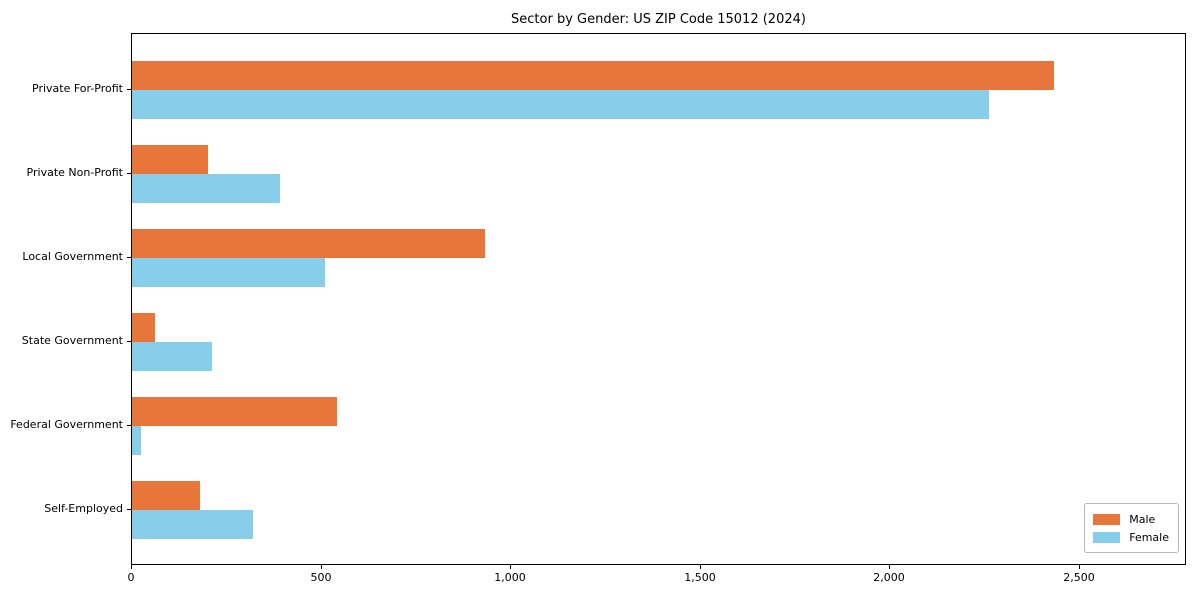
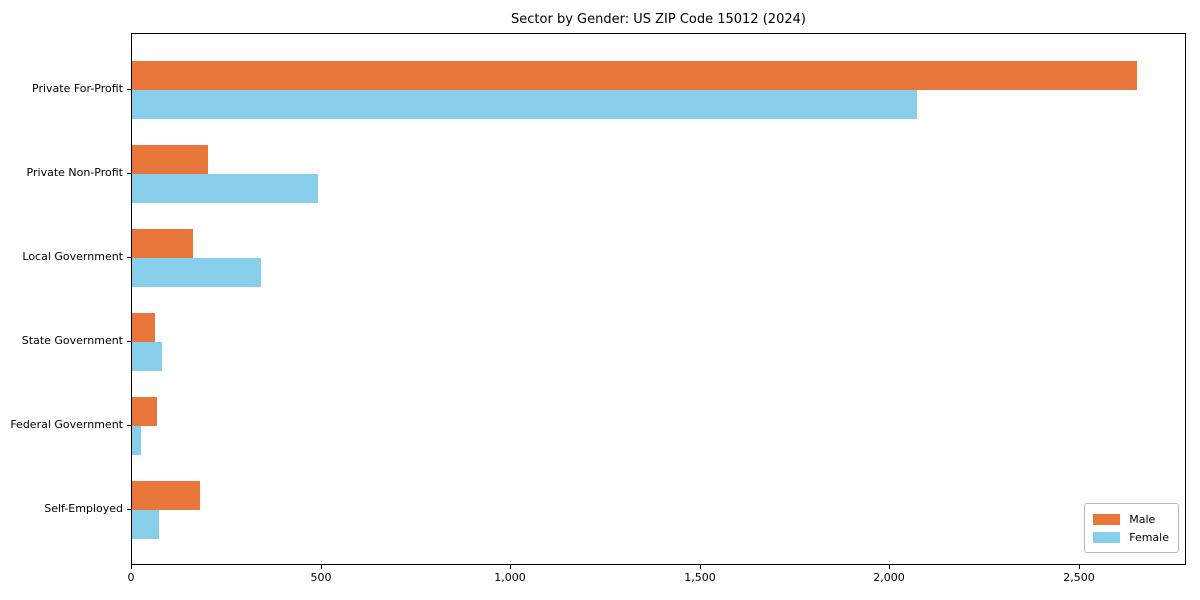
Male/Private For-Profit: 2430 -> 2650
Female/Private For-Profit: 2260 -> 2070
Female/Private Non-Profit: 390 -> 490
Male/Local Government: 930 -> 160
Female/Local Government: 510 -> 340
Female/State Government: 210 -> 80
Male/Federal Government: 540 -> 60
Female/Self-Employed: 320 -> 70
